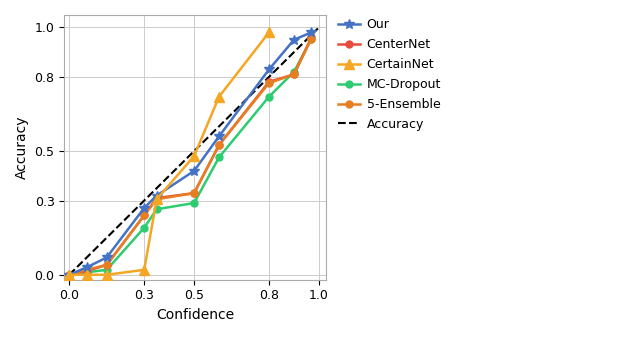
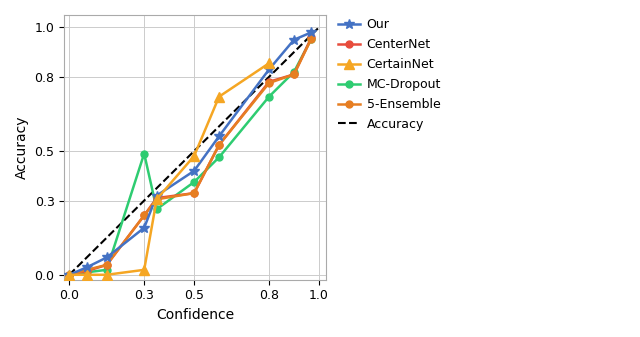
Our/0.3: 0.27 -> 0.19
MC-Dropout/0.3: 0.190 -> 0.490
MC-Dropout/0.5: 0.290 -> 0.375
CertainNet/0.8: 0.980 -> 0.855
